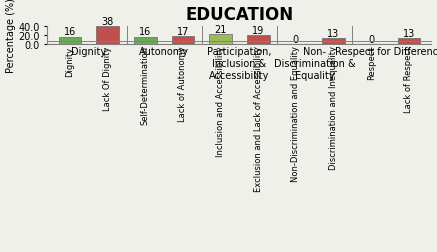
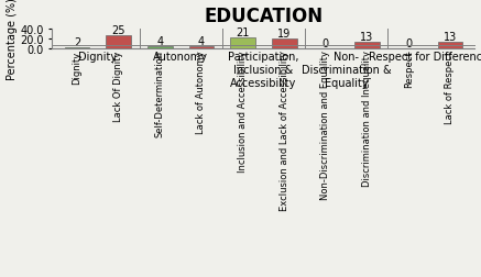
Dignity: 16 -> 2
Lack Of Dignity: 38 -> 25
Self-Determination: 16 -> 4
Lack of Autonomy: 17 -> 4
